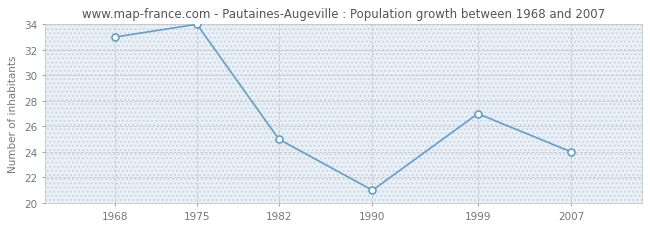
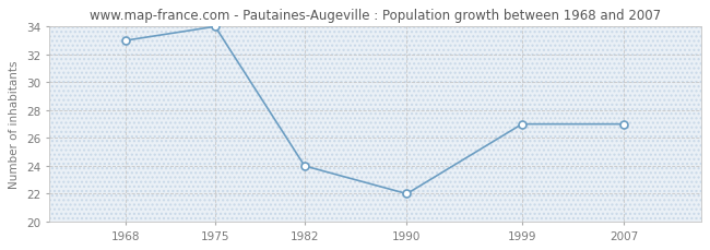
1982: 25 -> 24
1990: 21 -> 22
2007: 24 -> 27
